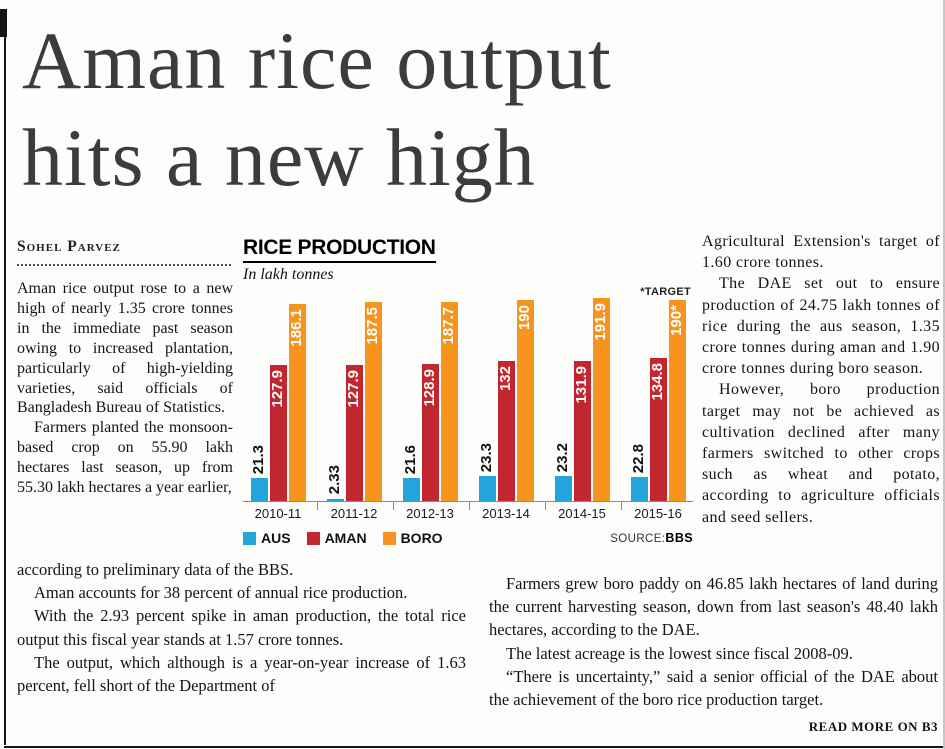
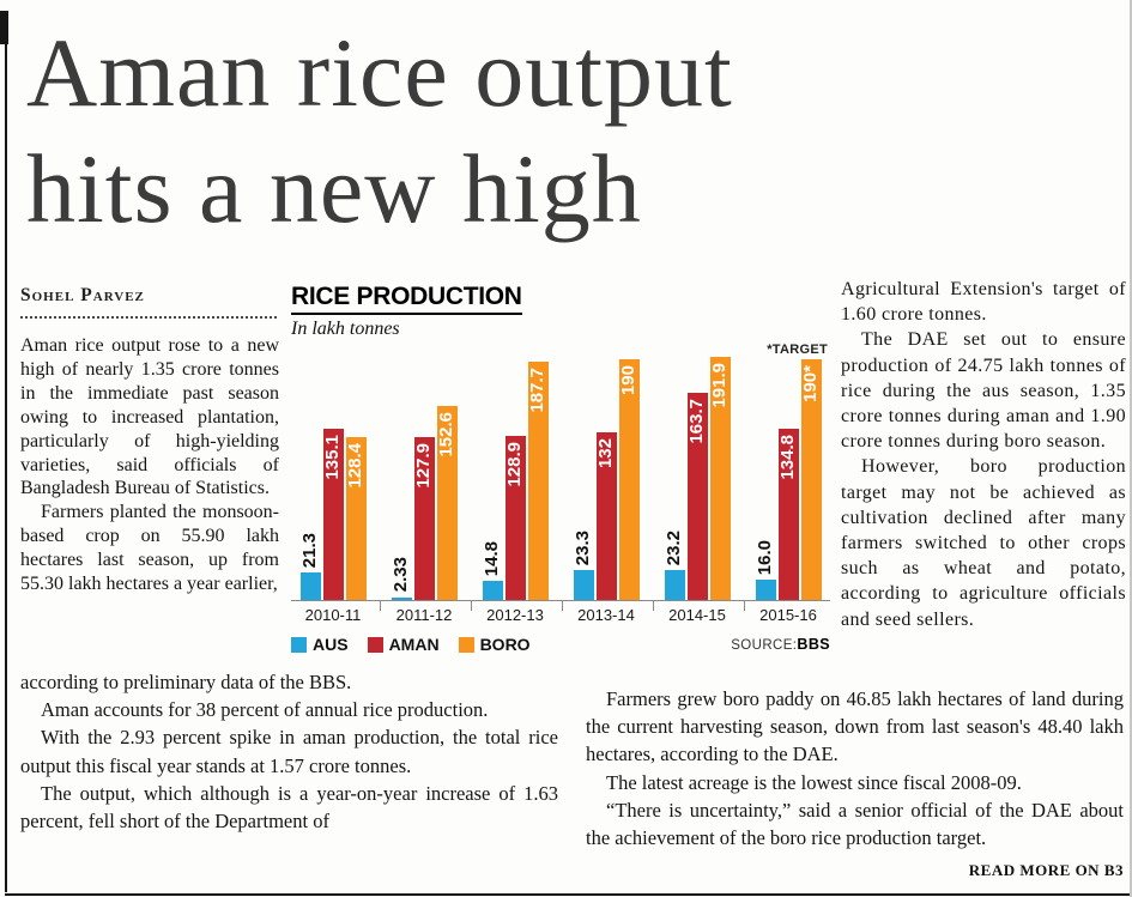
AMAN/2010-11: 127.9 -> 135.1
BORO/2010-11: 186.1 -> 128.4
BORO/2011-12: 187.5 -> 152.6
AUS/2012-13: 21.6 -> 14.8
AMAN/2014-15: 131.9 -> 163.7
AUS/2015-16: 22.8 -> 16.0
